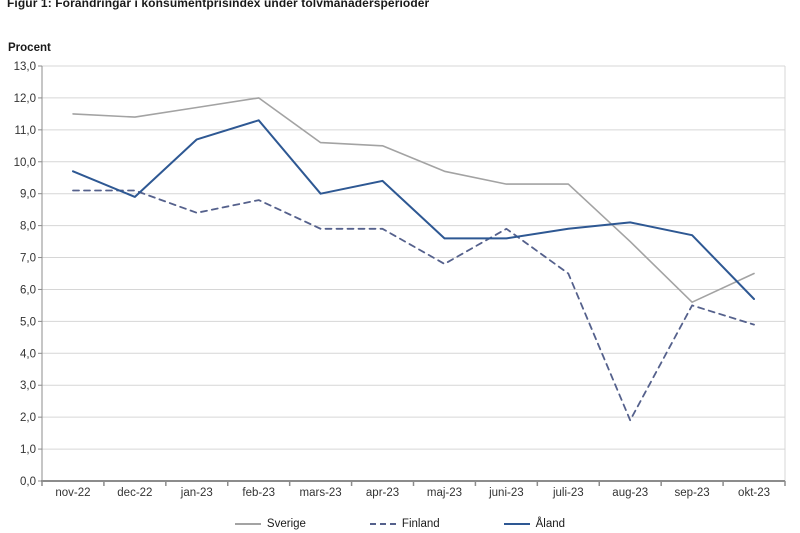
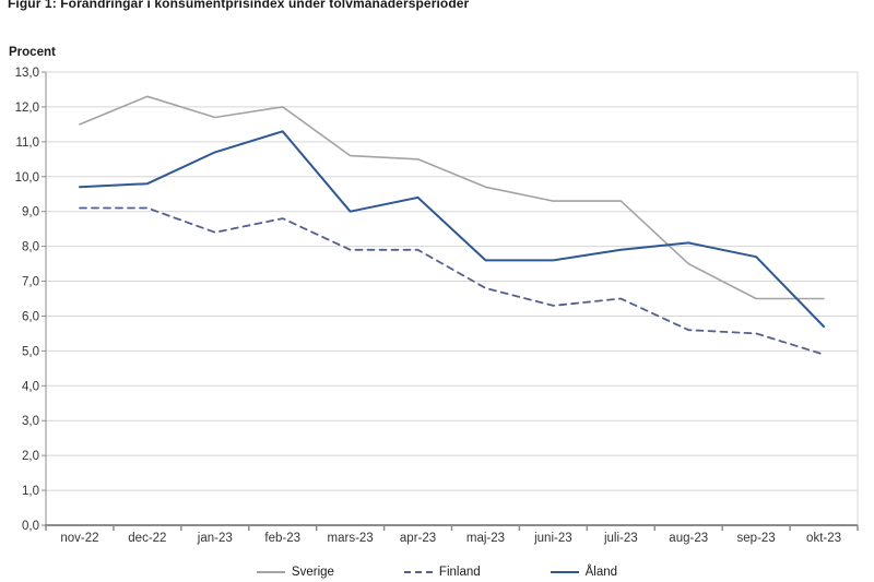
Sverige/dec-22: 11,4 -> 12,3
Åland/dec-22: 8,9 -> 9,8
Finland/juni-23: 7,9 -> 6,3
Finland/aug-23: 1,9 -> 5,6
Sverige/sep-23: 5,6 -> 6,5
